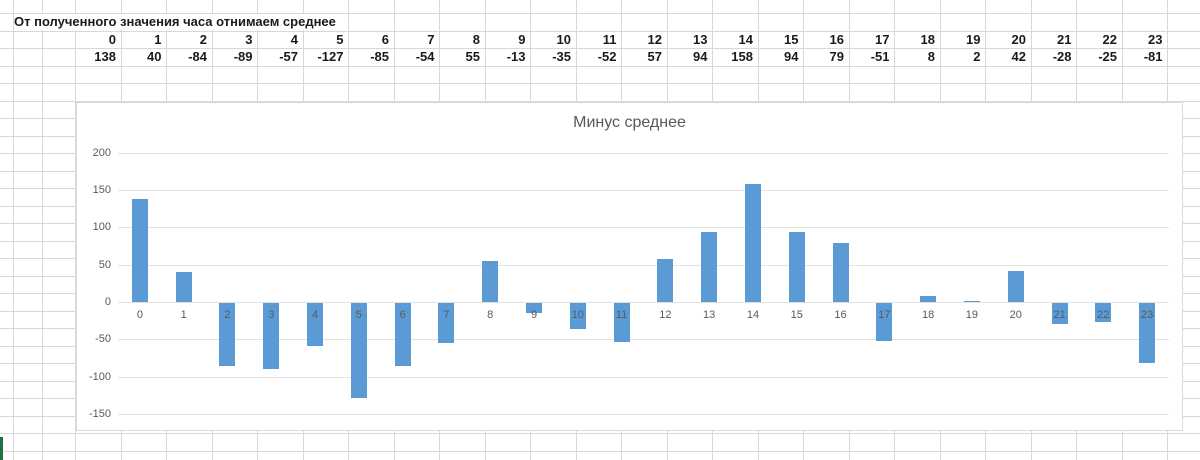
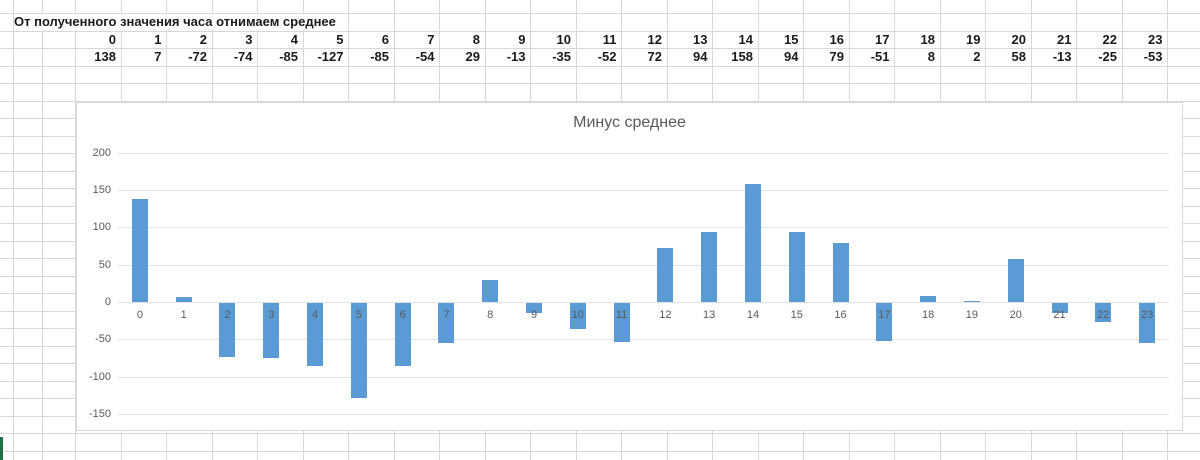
1: 40 -> 7
2: -84 -> -72
3: -89 -> -74
4: -57 -> -85
8: 55 -> 29
12: 57 -> 72
20: 42 -> 58
21: -28 -> -13
23: -81 -> -53
